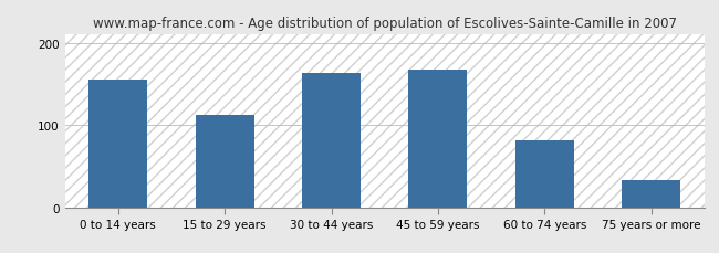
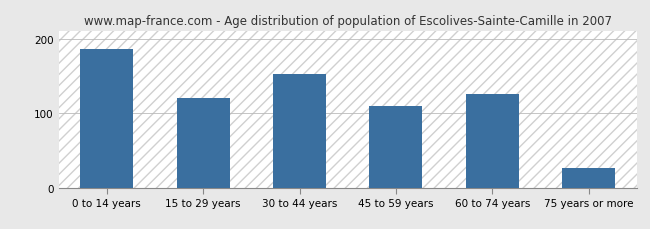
0 to 14 years: 155 -> 186
15 to 29 years: 112 -> 120
30 to 44 years: 163 -> 152
45 to 59 years: 167 -> 110
60 to 74 years: 82 -> 126
75 years or more: 33 -> 26
